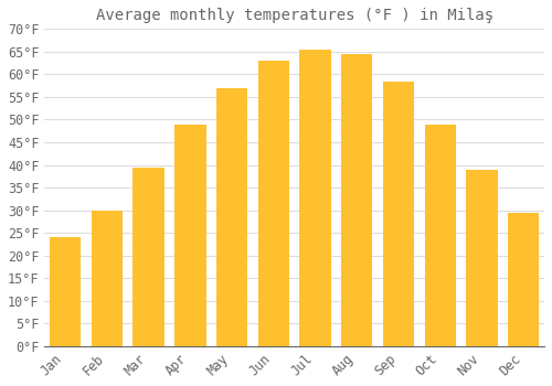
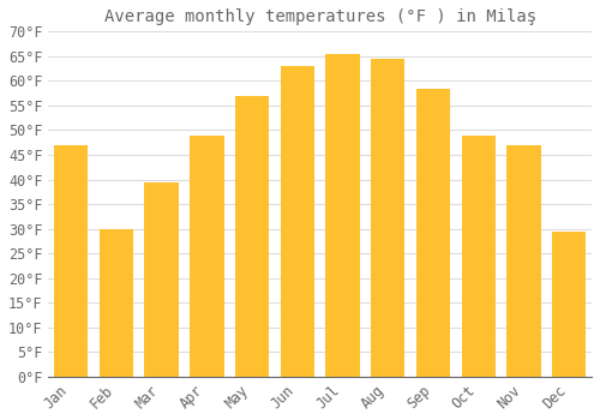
Jan: 24.0°F -> 47.0°F
Nov: 39.0°F -> 47.0°F
